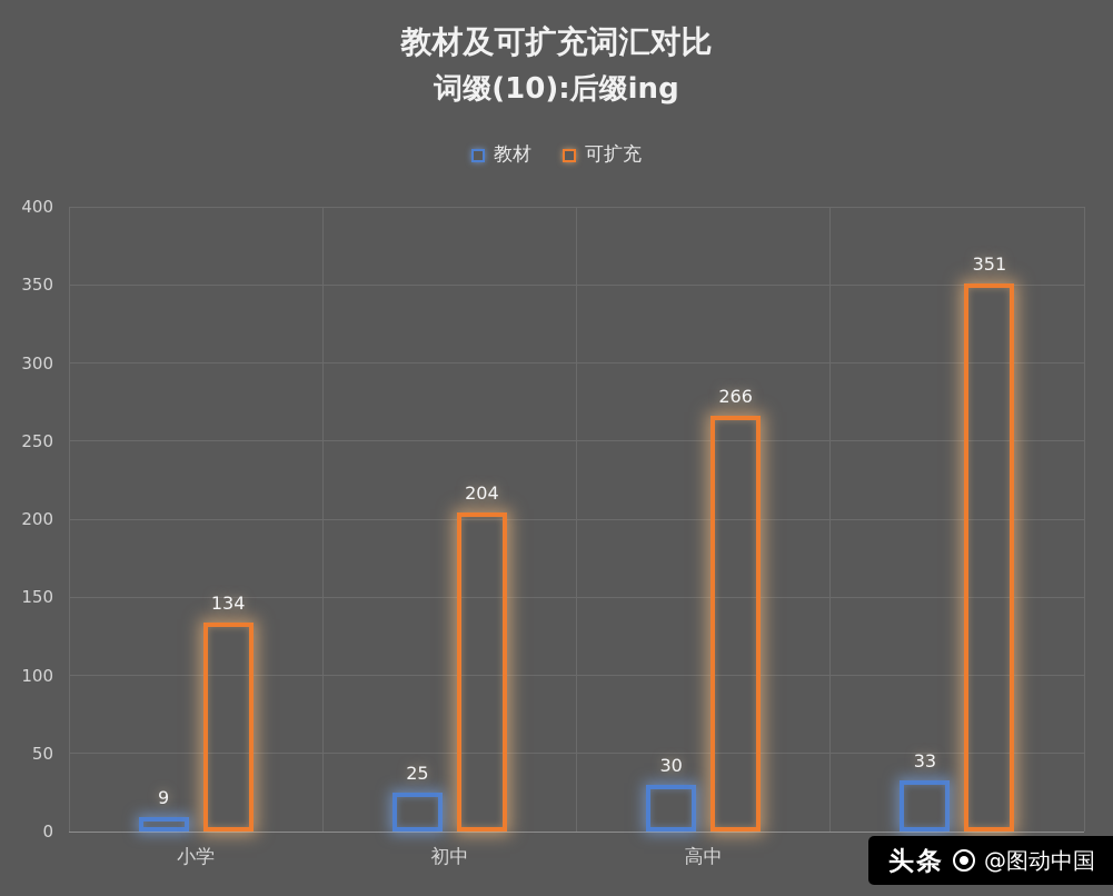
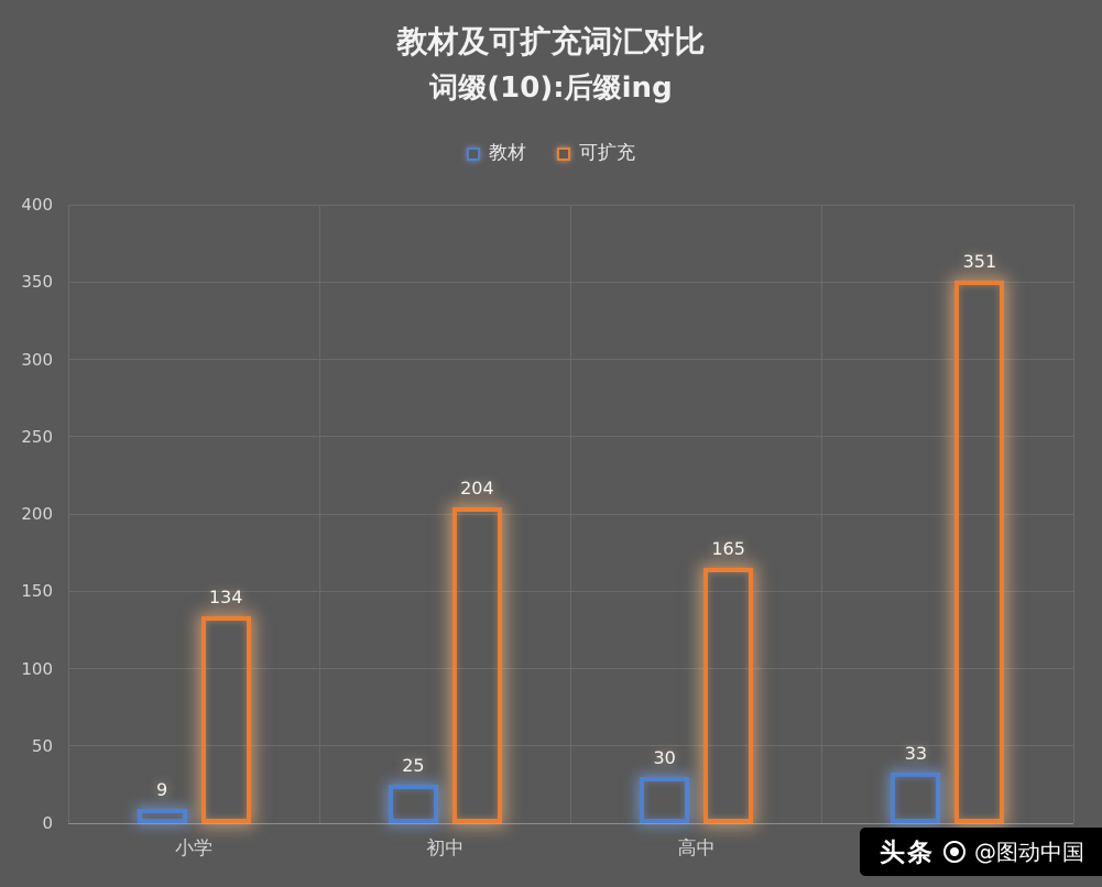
可扩充/高中: 266 -> 165
